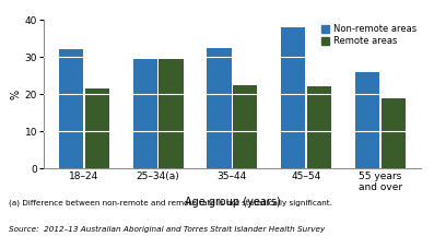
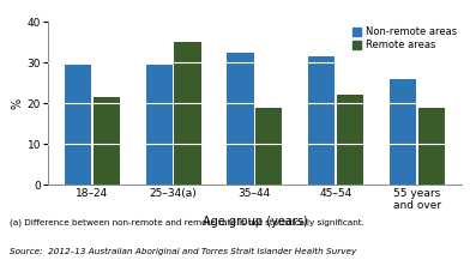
Non-remote areas/18–24: 32.0 -> 29.5
Remote areas/25–34(a): 29.5 -> 35.0
Remote areas/35–44: 22.5 -> 19.0
Non-remote areas/45–54: 38.0 -> 31.5
